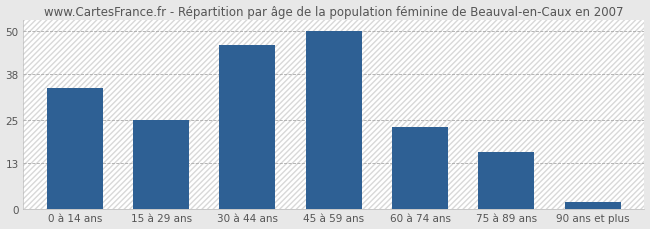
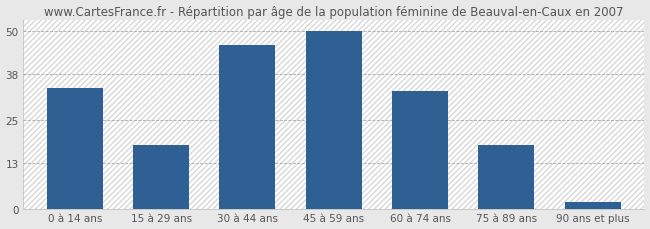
15 à 29 ans: 25 -> 18
60 à 74 ans: 23 -> 33
75 à 89 ans: 16 -> 18
